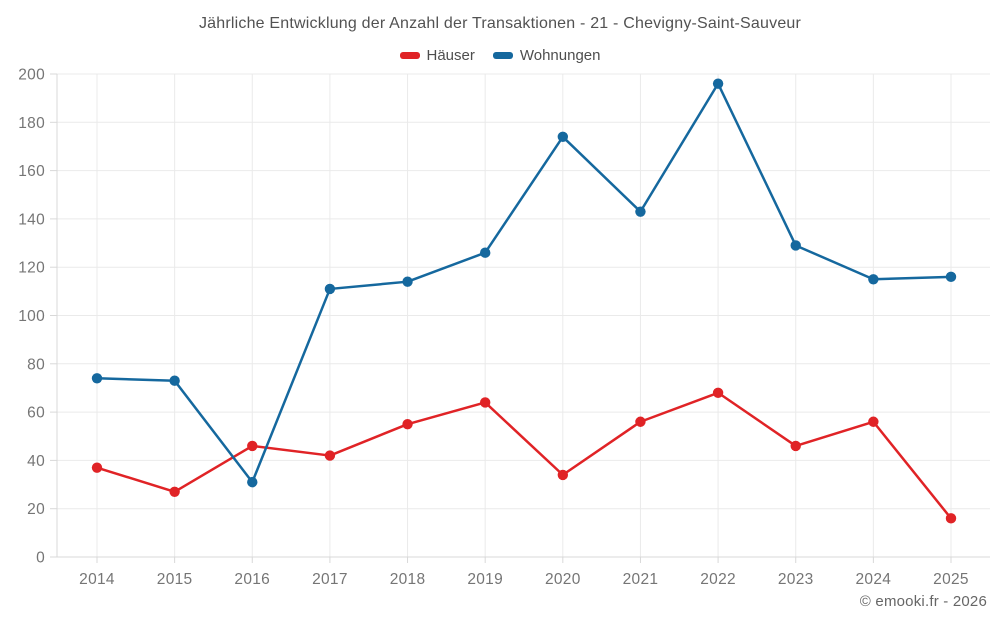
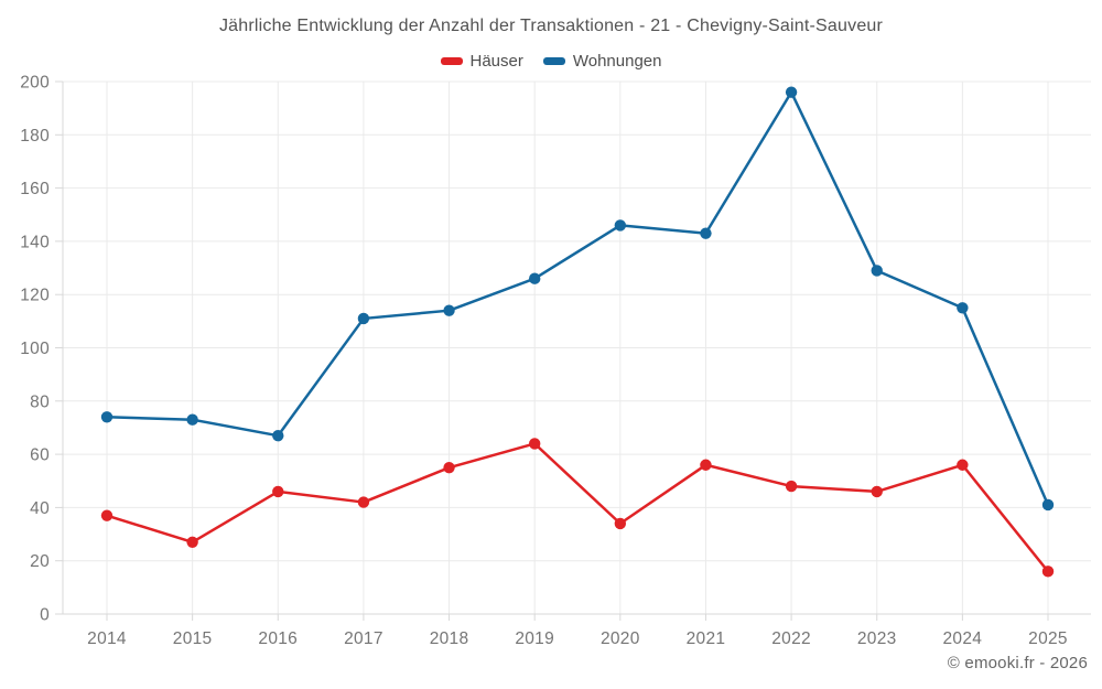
Wohnungen/2016: 31 -> 67
Wohnungen/2020: 174 -> 146
Häuser/2022: 68 -> 48
Wohnungen/2025: 116 -> 41
